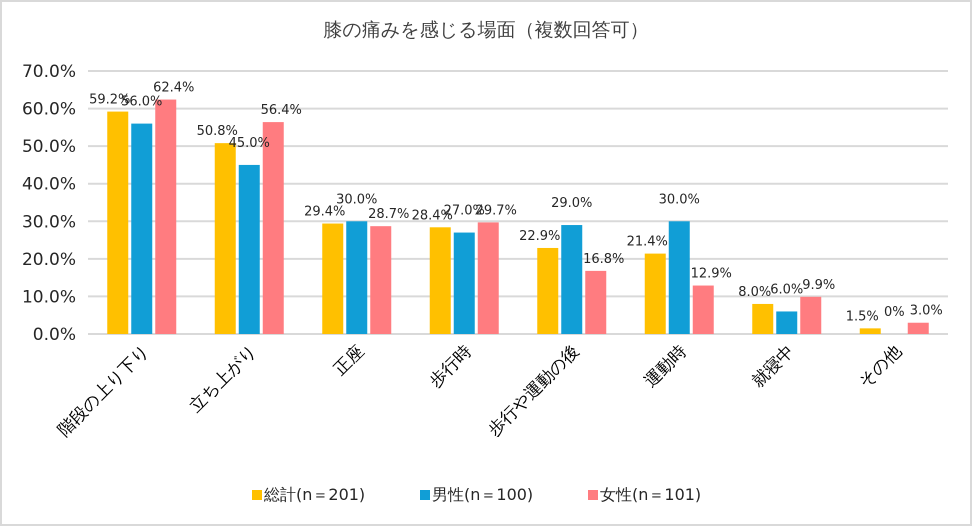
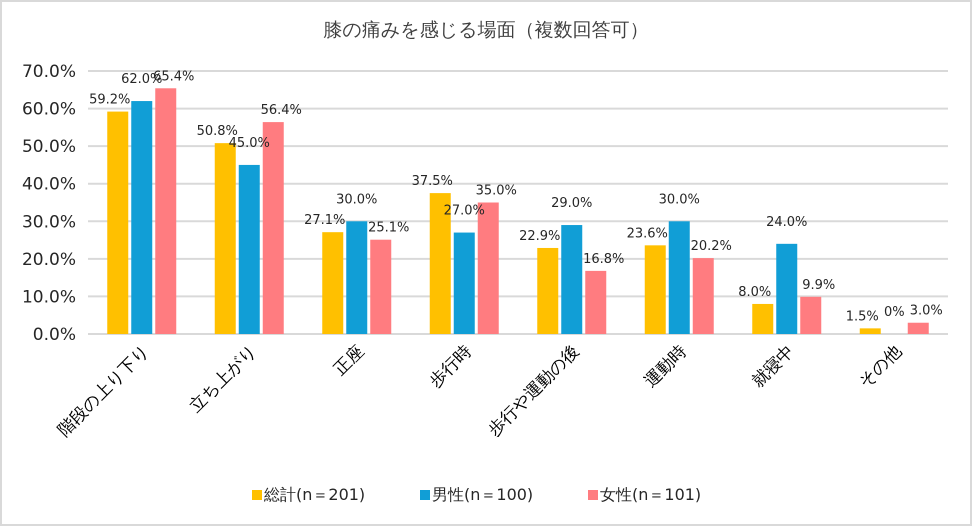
男性(n＝100)/階段の上り下り: 56.0% -> 62.0%
女性(n＝101)/階段の上り下り: 62.4% -> 65.4%
総計(n＝201)/正座: 29.4% -> 27.1%
女性(n＝101)/正座: 28.7% -> 25.1%
総計(n＝201)/歩行時: 28.4% -> 37.5%
女性(n＝101)/歩行時: 29.7% -> 35.0%
総計(n＝201)/運動時: 21.4% -> 23.6%
女性(n＝101)/運動時: 12.9% -> 20.2%
男性(n＝100)/就寝中: 6.0% -> 24.0%
